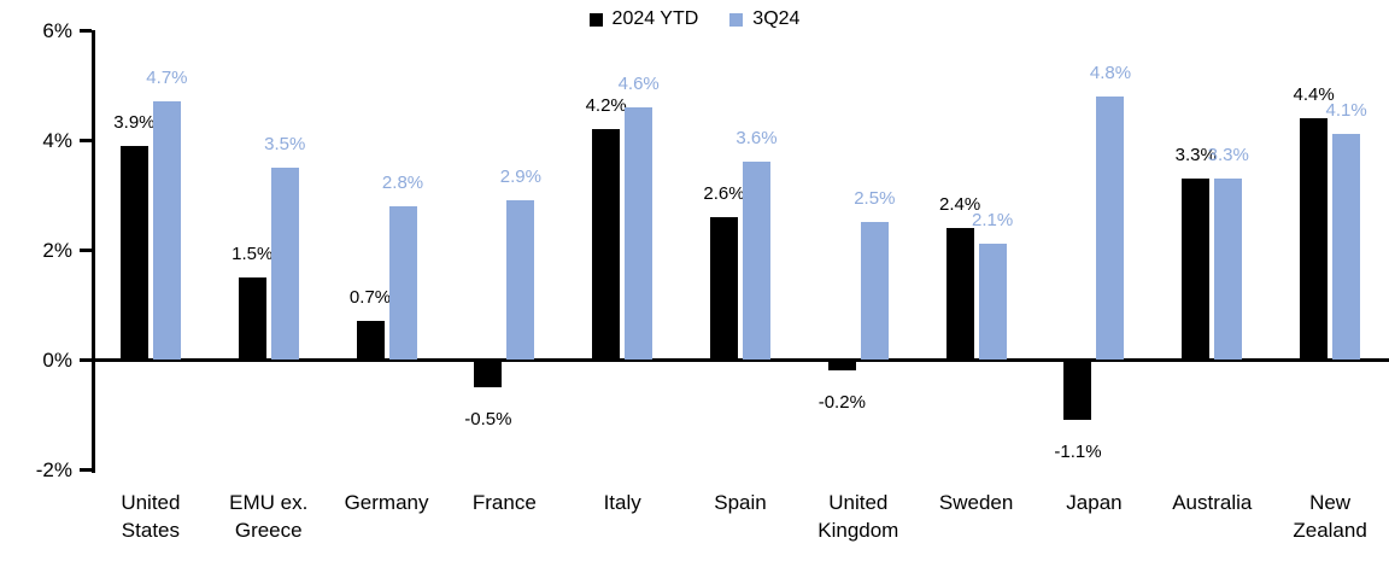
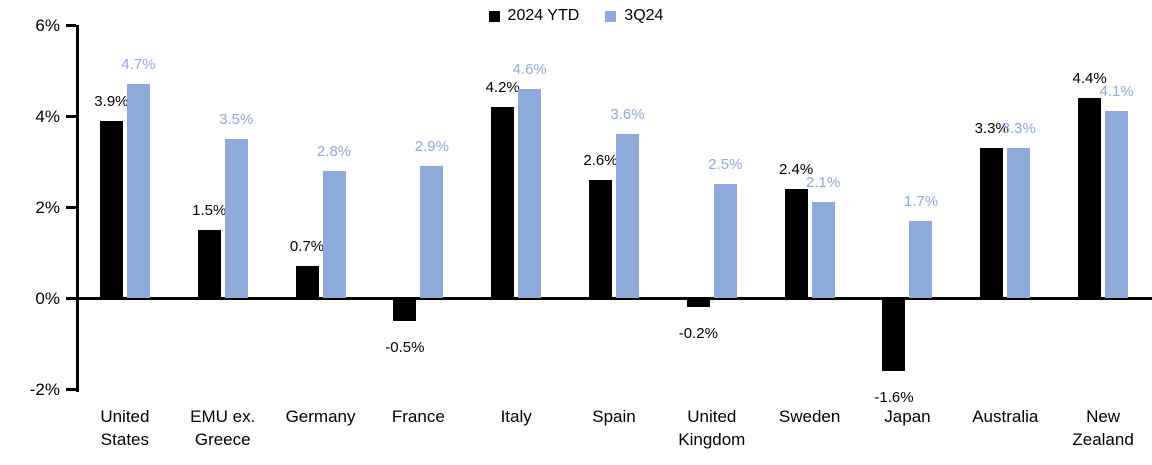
2024 YTD/Japan: -1.1% -> -1.6%
3Q24/Japan: 4.8% -> 1.7%
